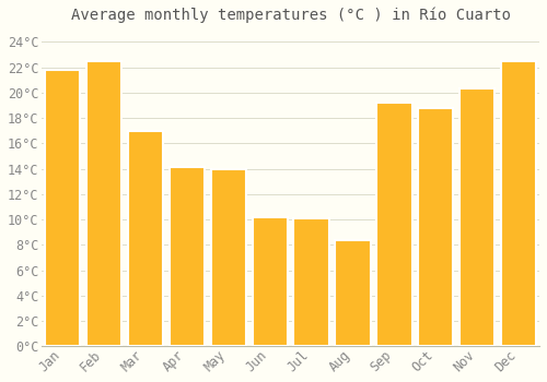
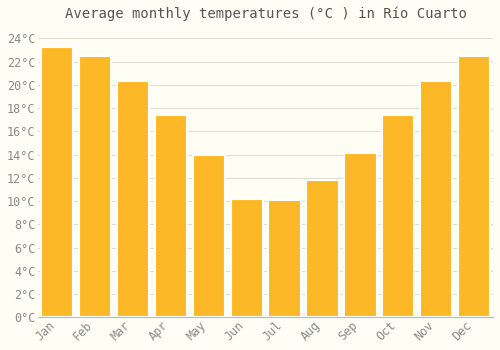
Jan: 21.8°C -> 23.3°C
Mar: 17.0°C -> 20.3°C
Apr: 14.1°C -> 17.4°C
Aug: 8.4°C -> 11.8°C
Sep: 19.2°C -> 14.1°C
Oct: 18.8°C -> 17.4°C
